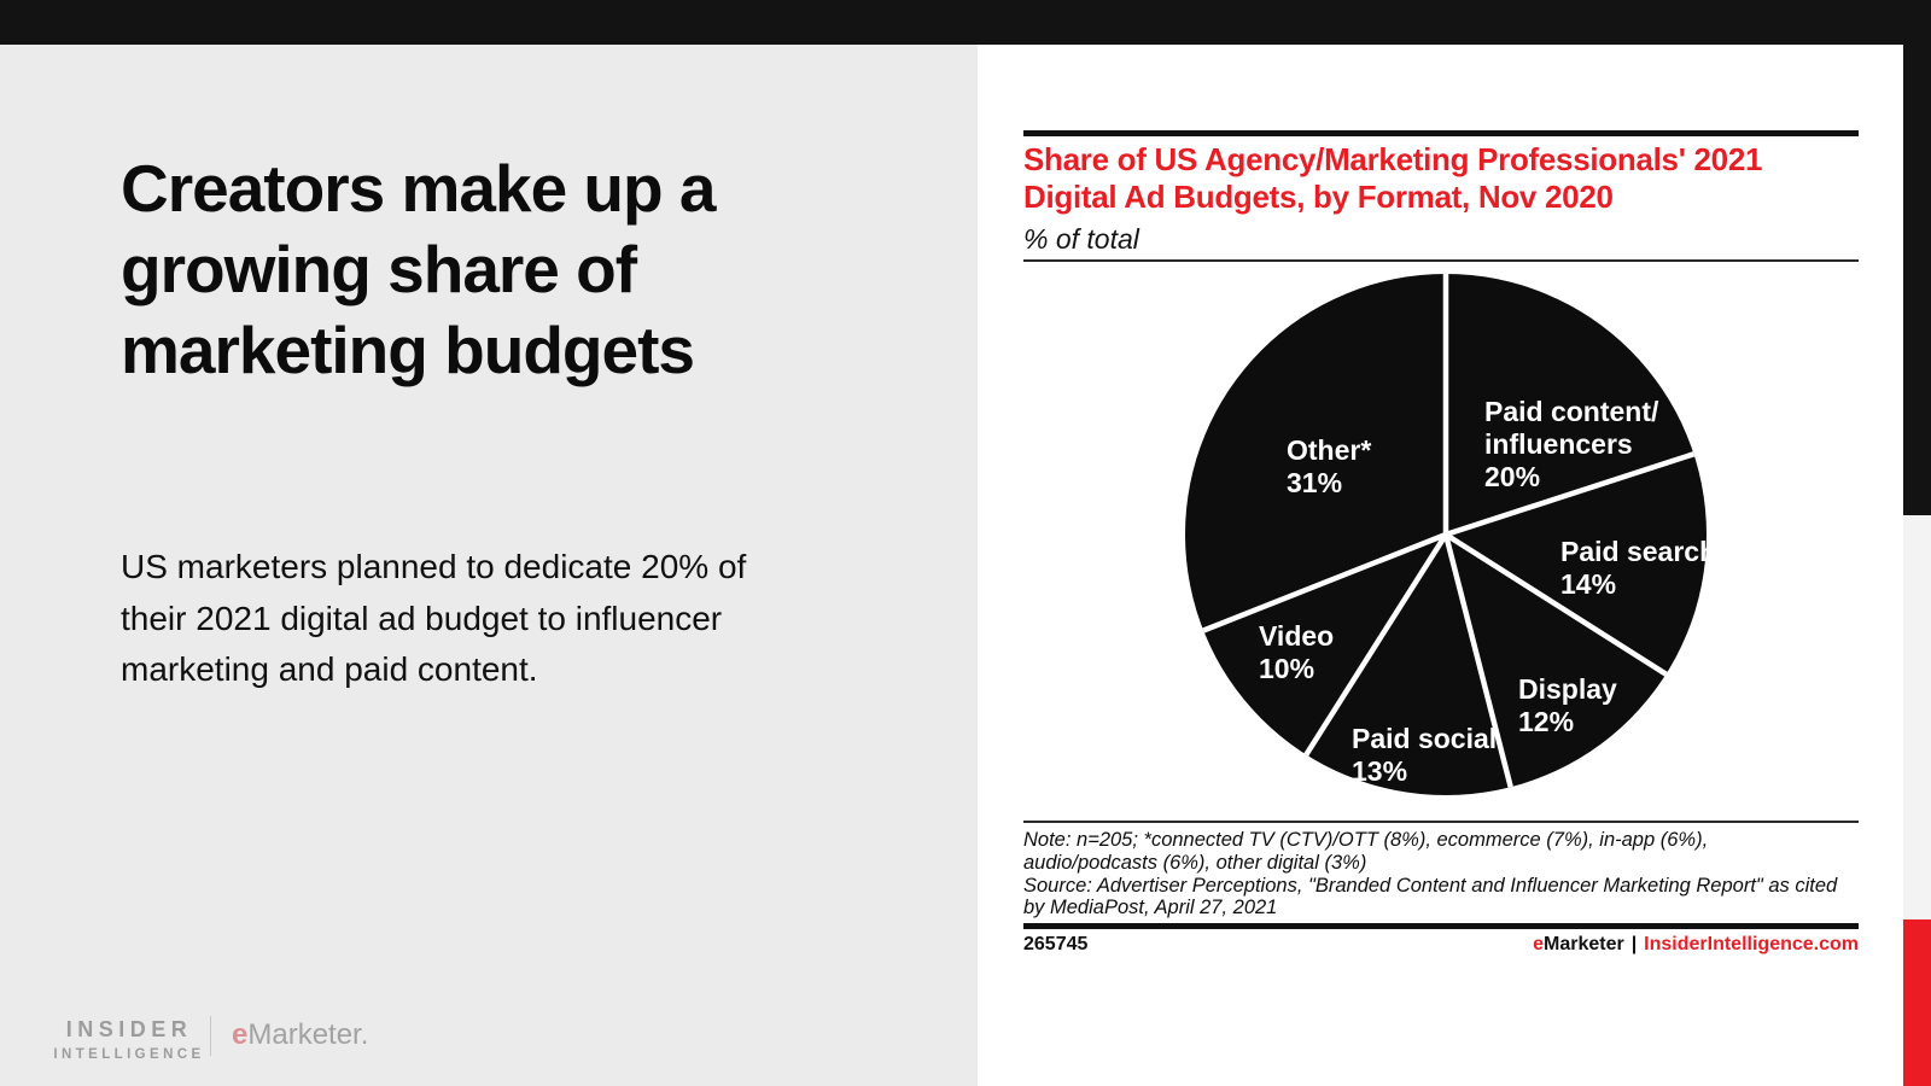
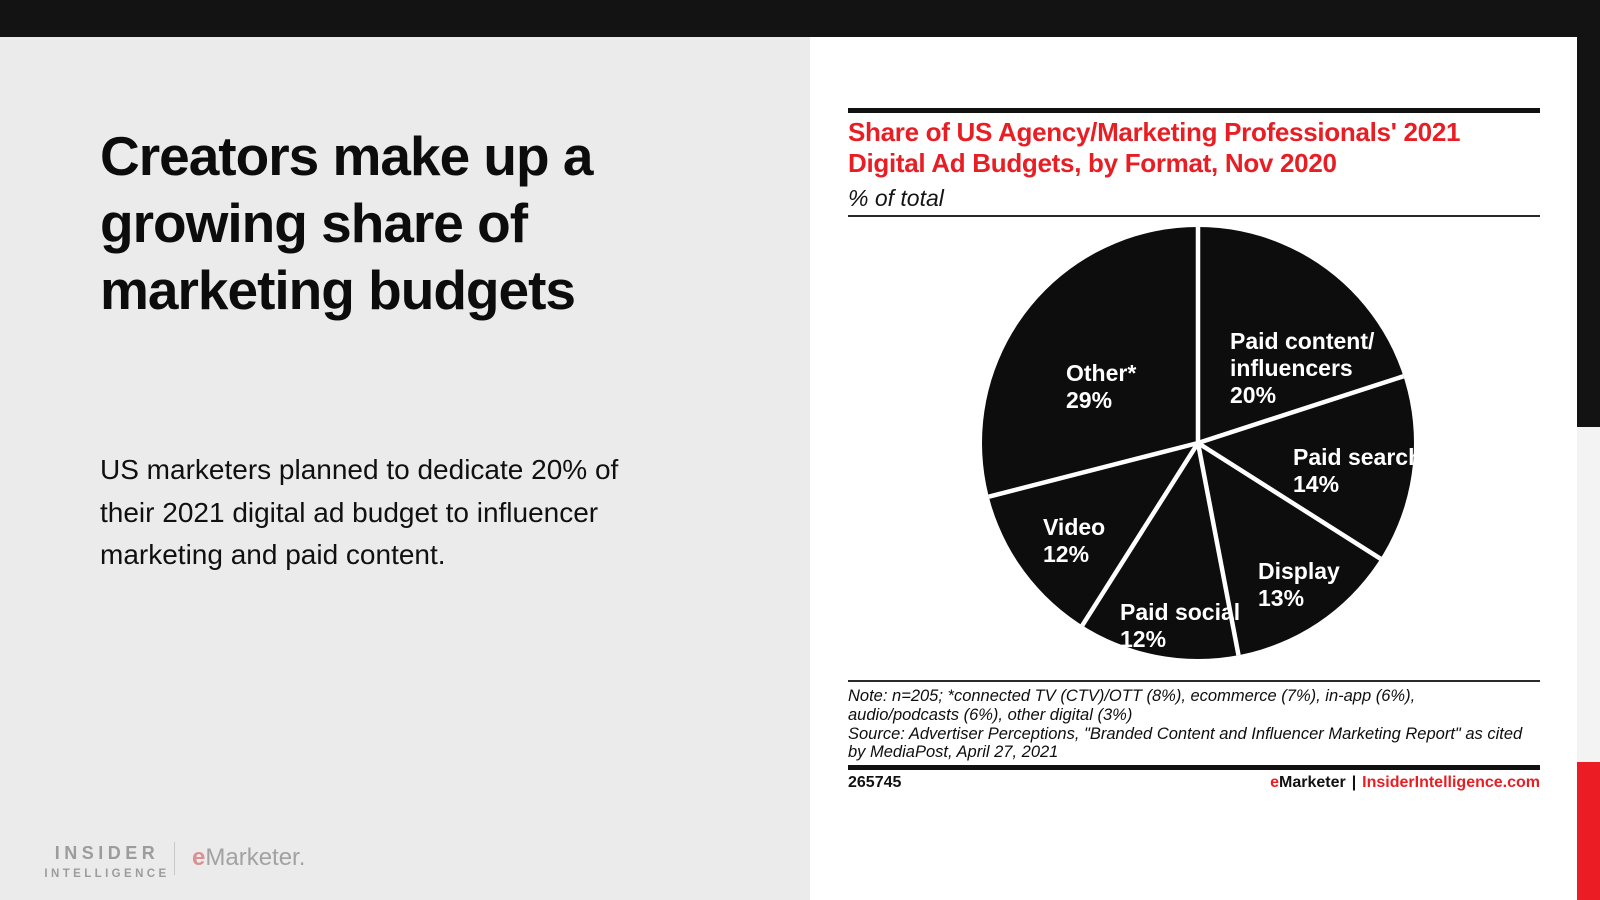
Display: 12% -> 13%
Paid social: 13% -> 12%
Video: 10% -> 12%
Other*: 31% -> 29%
